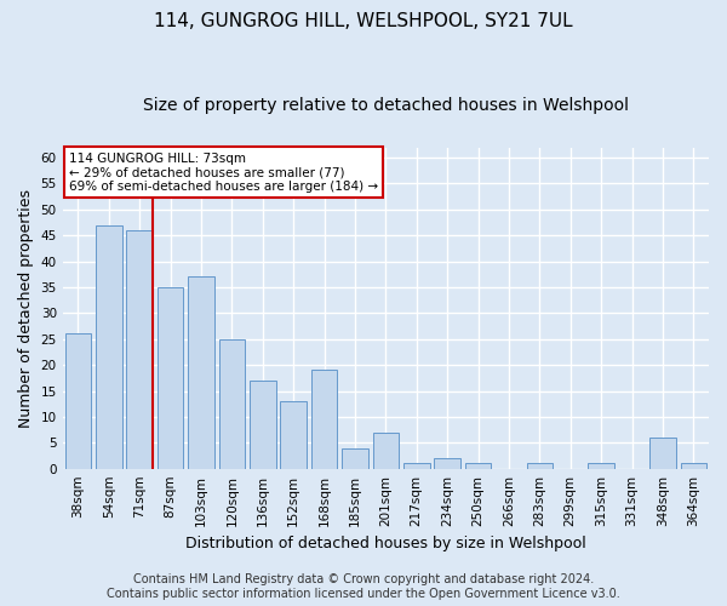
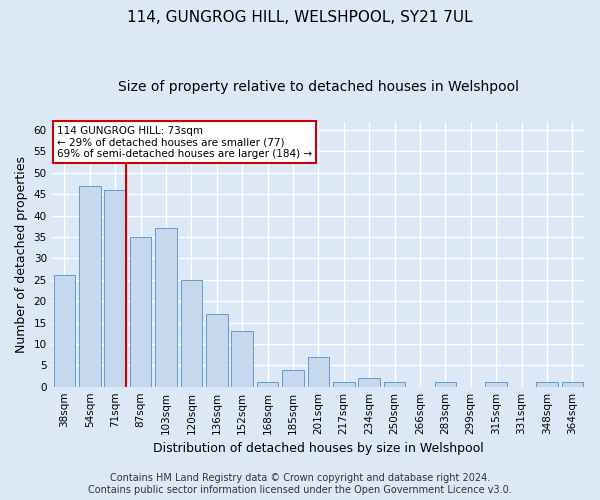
168sqm: 19 -> 1
348sqm: 6 -> 1
